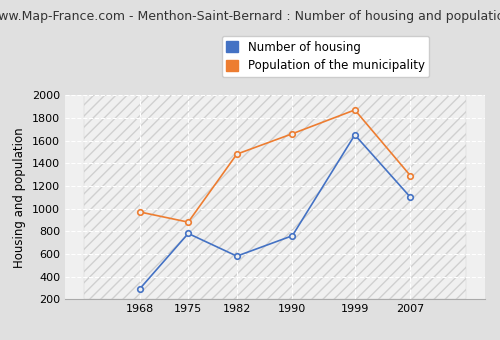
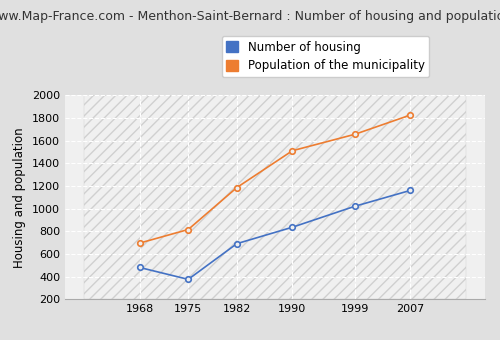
Number of housing/1968: 290 -> 480
Population of the municipality/1968: 970 -> 700
Number of housing/1975: 780 -> 380
Population of the municipality/1975: 880 -> 820
Number of housing/1982: 580 -> 690
Population of the municipality/1982: 1480 -> 1180
Number of housing/1990: 760 -> 840
Population of the municipality/1990: 1660 -> 1510
Number of housing/1999: 1650 -> 1020
Population of the municipality/1999: 1870 -> 1660
Number of housing/2007: 1100 -> 1160
Population of the municipality/2007: 1290 -> 1820
